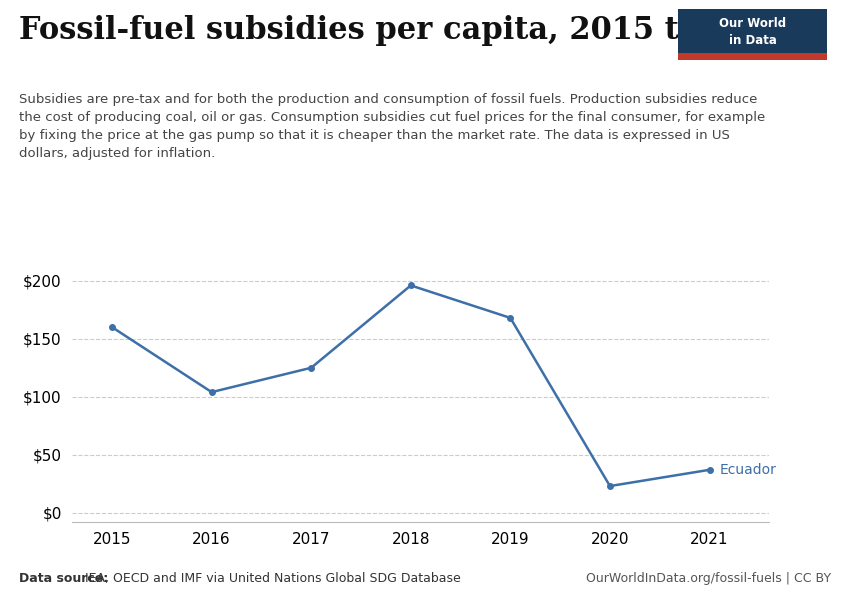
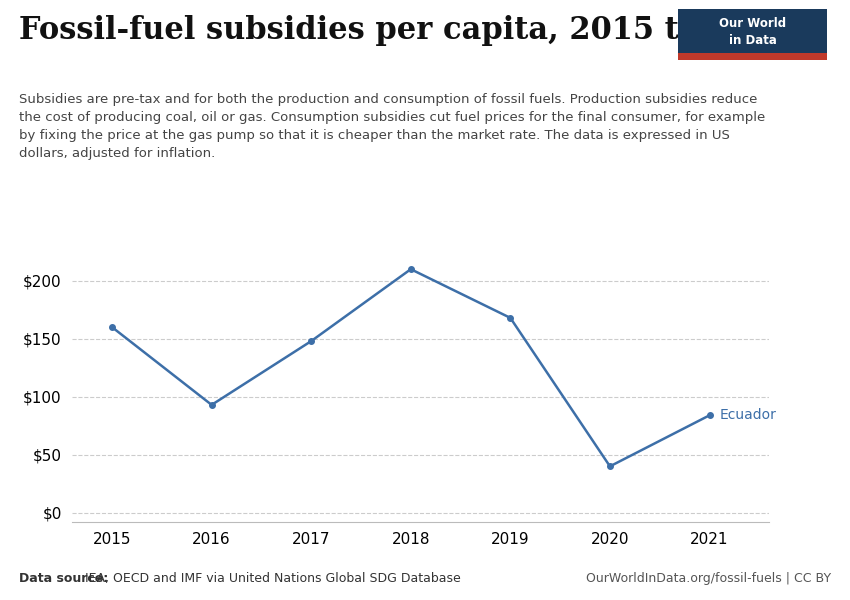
2016: $104 -> $93
2017: $125 -> $148
2018: $196 -> $210
2020: $23 -> $40
2021: $37 -> $84
